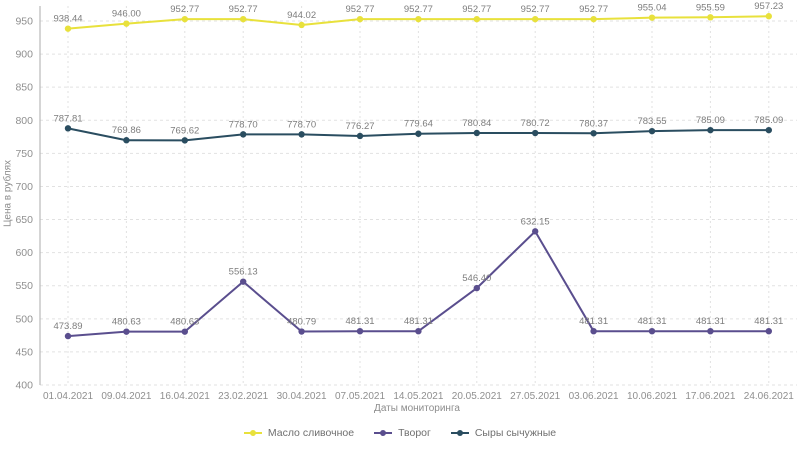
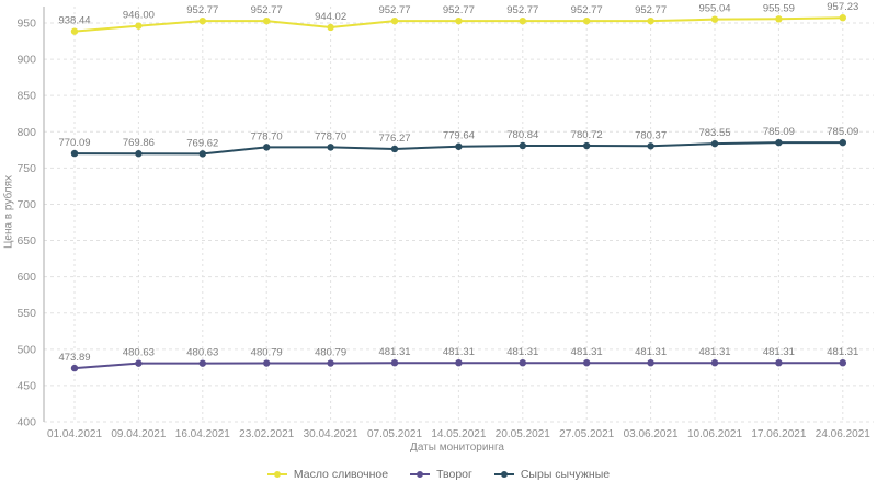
Сыры сычужные/01.04.2021: 787.81 -> 770.09
Творог/23.02.2021: 556.13 -> 480.79
Творог/20.05.2021: 546.40 -> 481.31
Творог/27.05.2021: 632.15 -> 481.31
